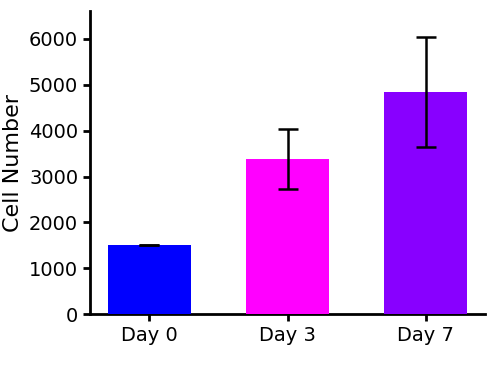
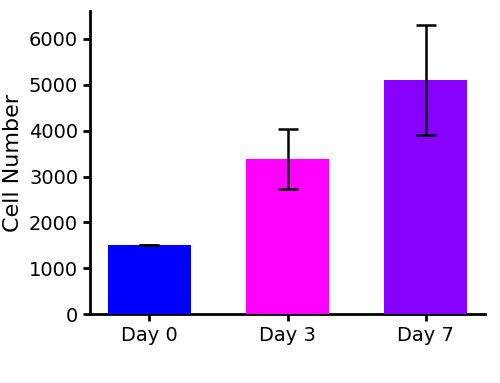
Day 7: 4850 -> 5100
